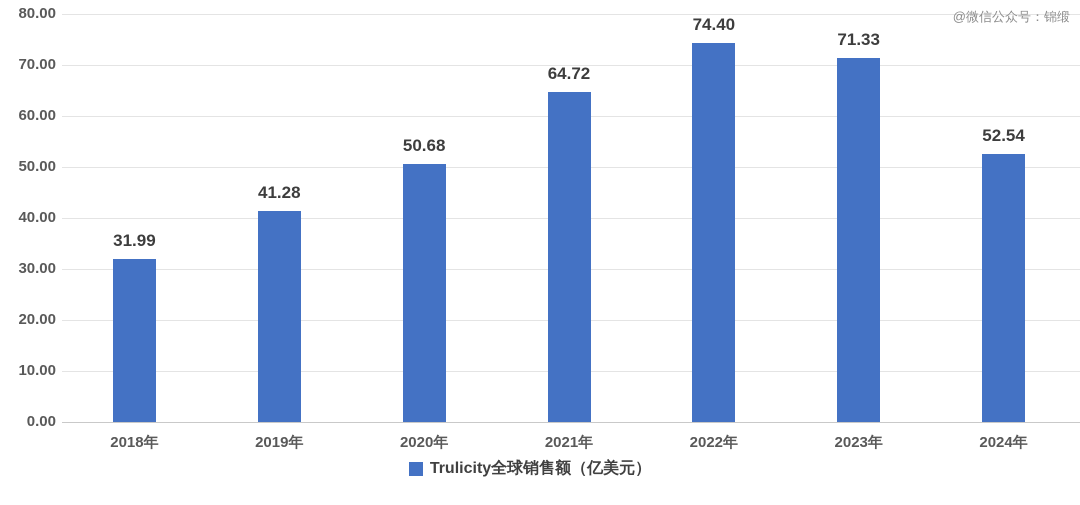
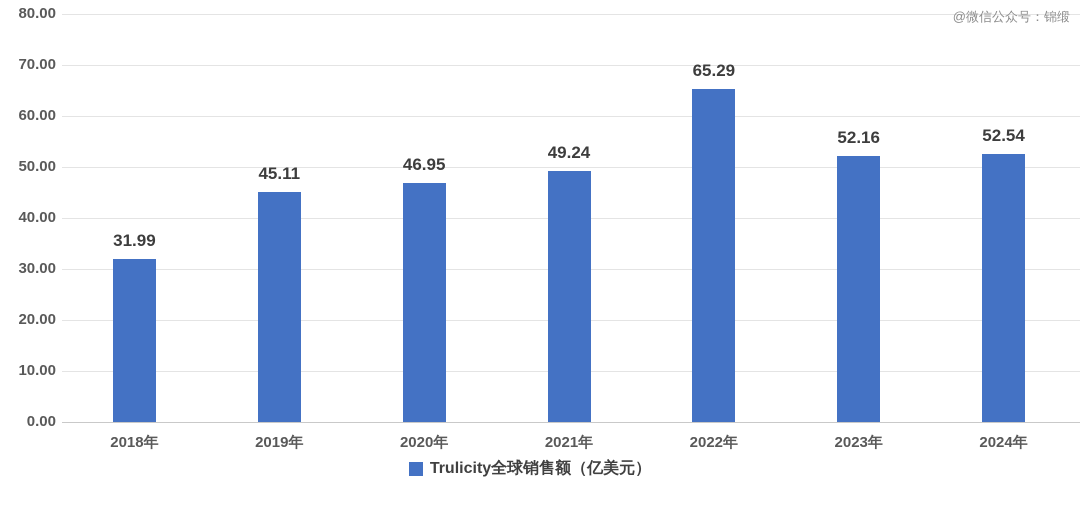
2019年: 41.28 -> 45.11
2020年: 50.68 -> 46.95
2021年: 64.72 -> 49.24
2022年: 74.40 -> 65.29
2023年: 71.33 -> 52.16
